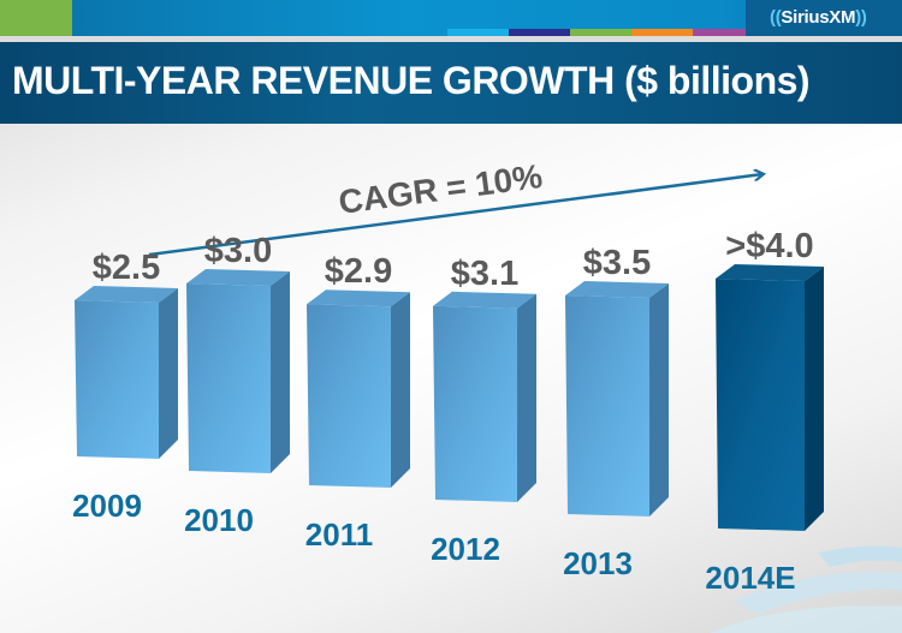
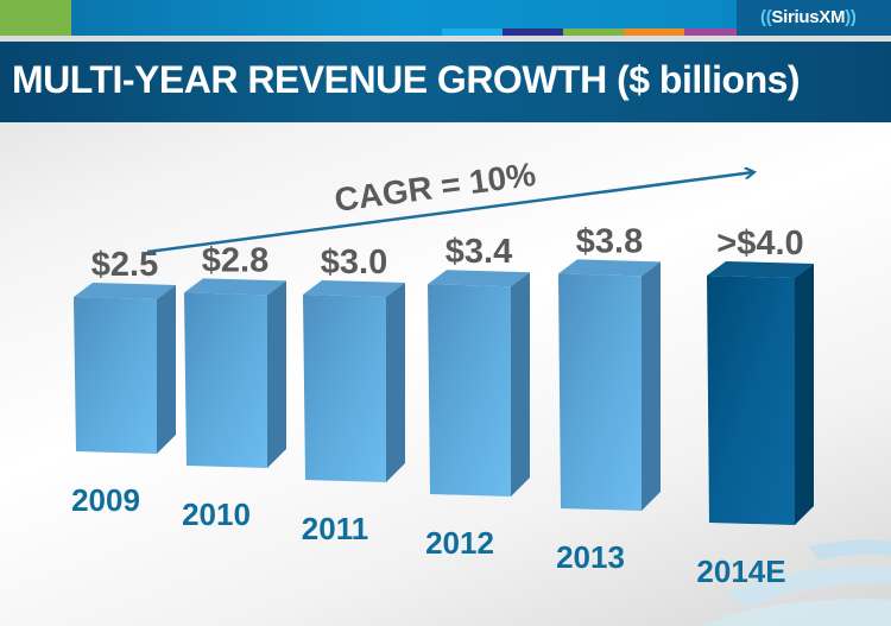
2010: $3.0 -> $2.8
2011: $2.9 -> $3.0
2012: $3.1 -> $3.4
2013: $3.5 -> $3.8
